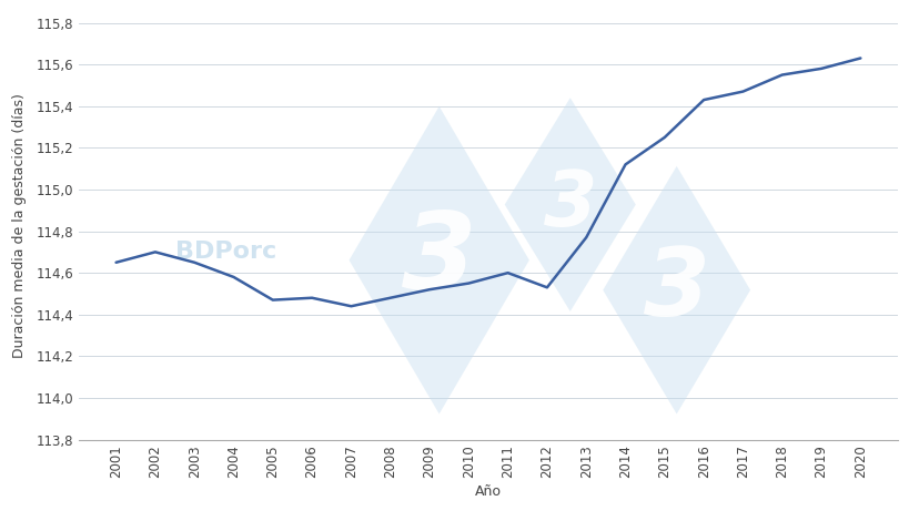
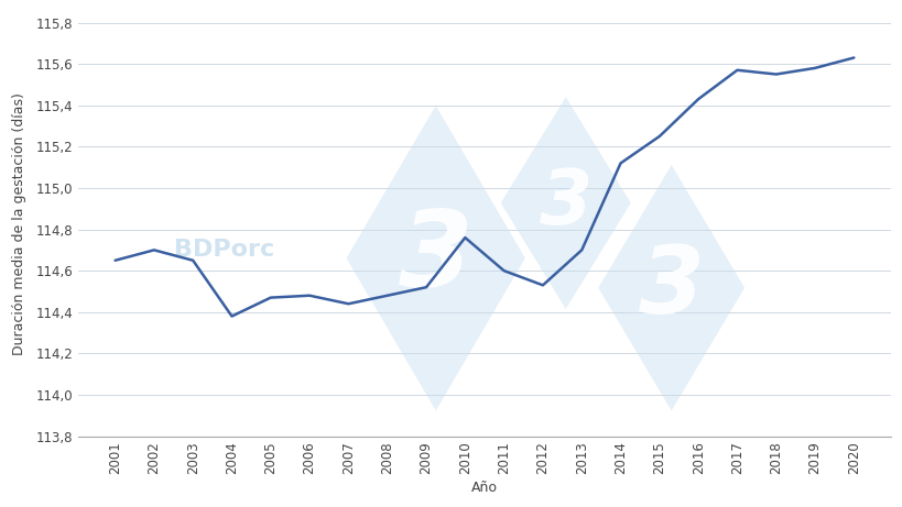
2004: 114,58 -> 114,38
2010: 114,55 -> 114,76
2013: 114,77 -> 114,70
2017: 115,47 -> 115,57
